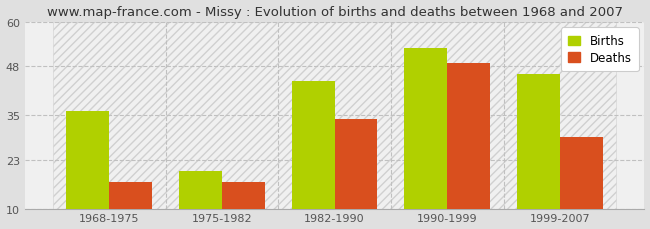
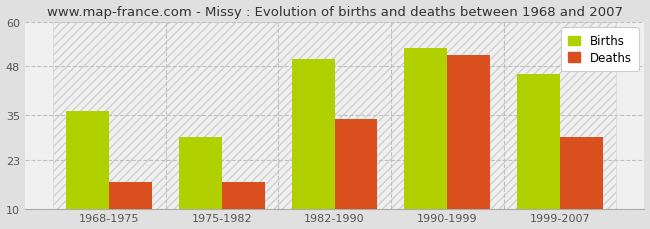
Births/1975-1982: 20 -> 29
Births/1982-1990: 44 -> 50
Deaths/1990-1999: 49 -> 51
